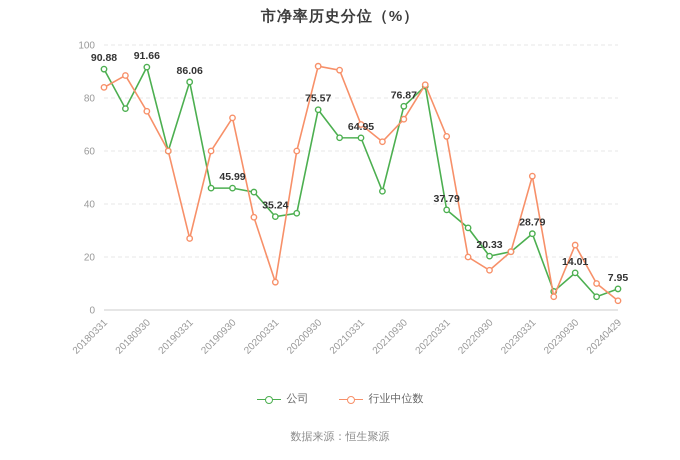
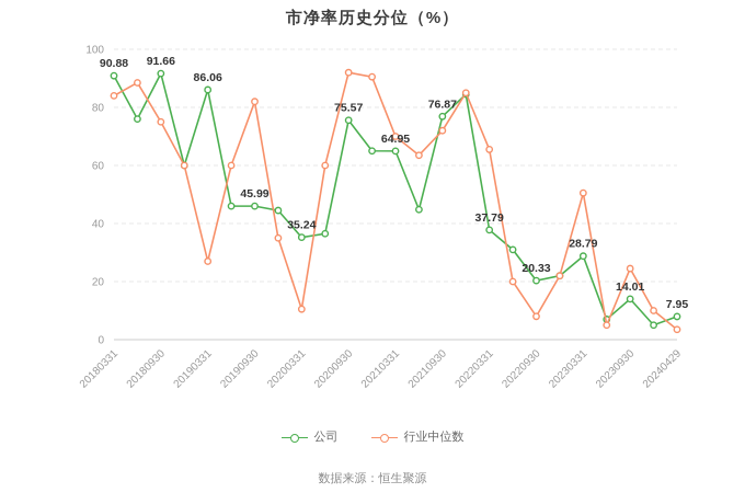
行业中位数/20190930: 72 -> 82
行业中位数/20220930: 15 -> 8
